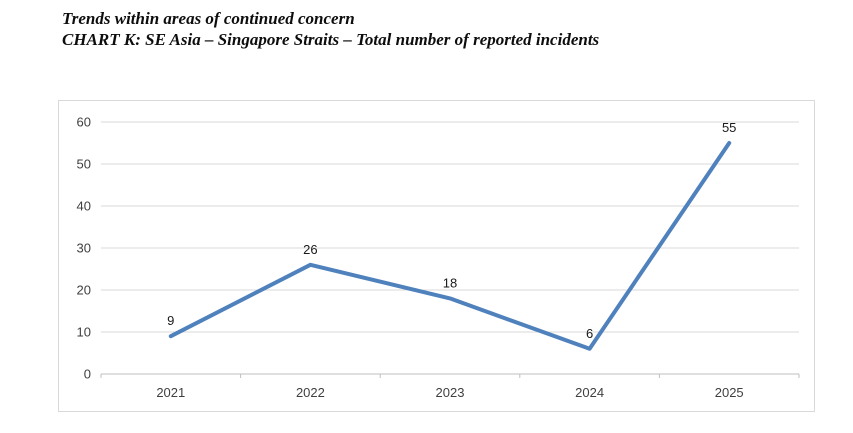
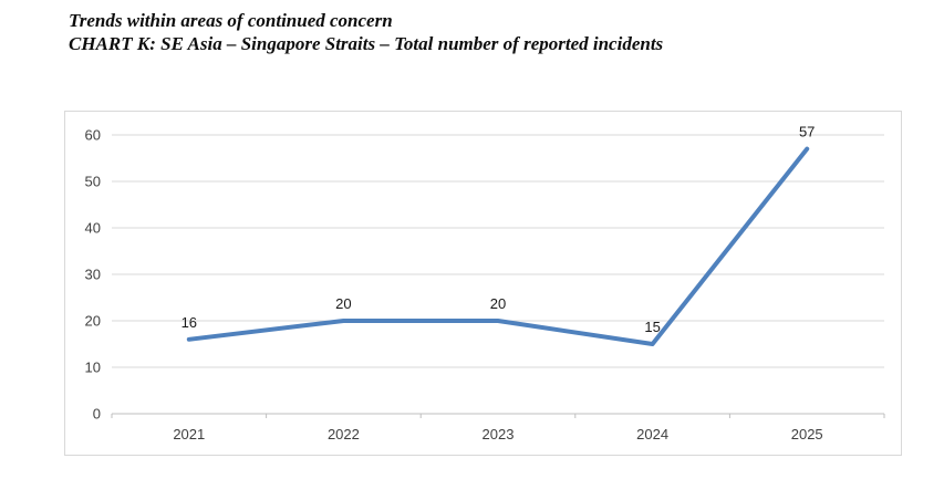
2021: 9 -> 16
2022: 26 -> 20
2023: 18 -> 20
2024: 6 -> 15
2025: 55 -> 57
